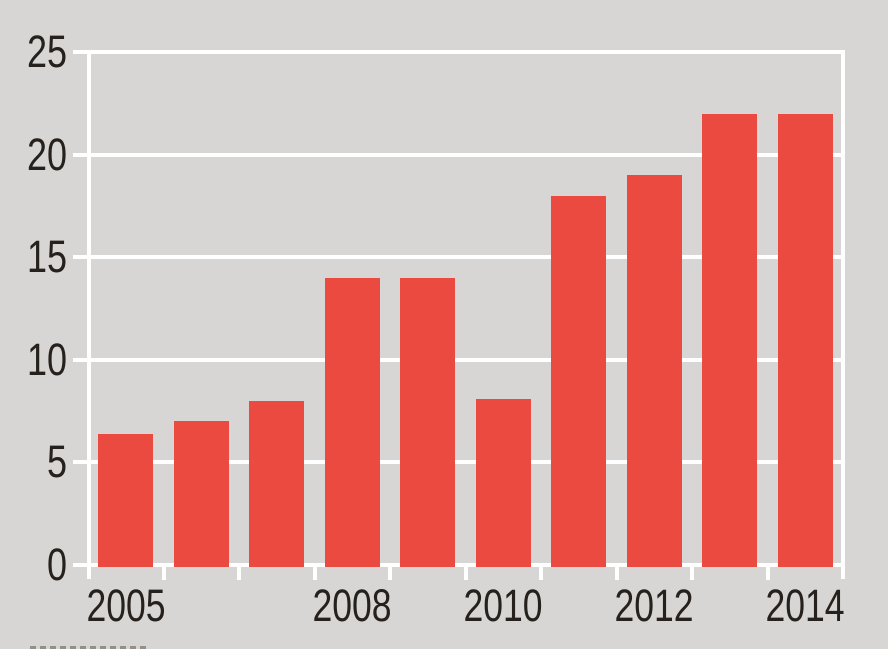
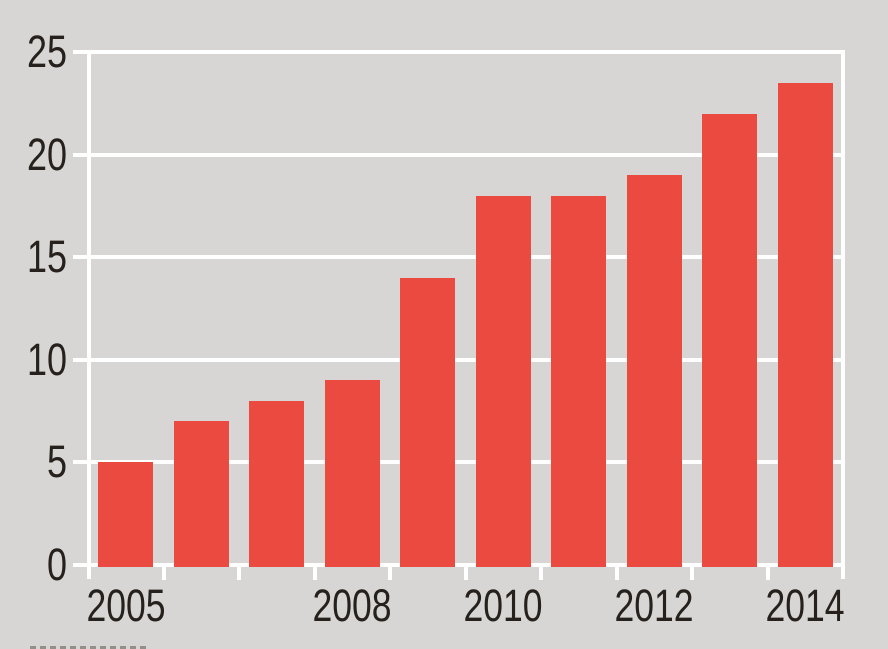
2005: 6.4 -> 5.0
2008: 14.0 -> 9.0
2010: 8.1 -> 18.0
2014: 22.0 -> 23.5
